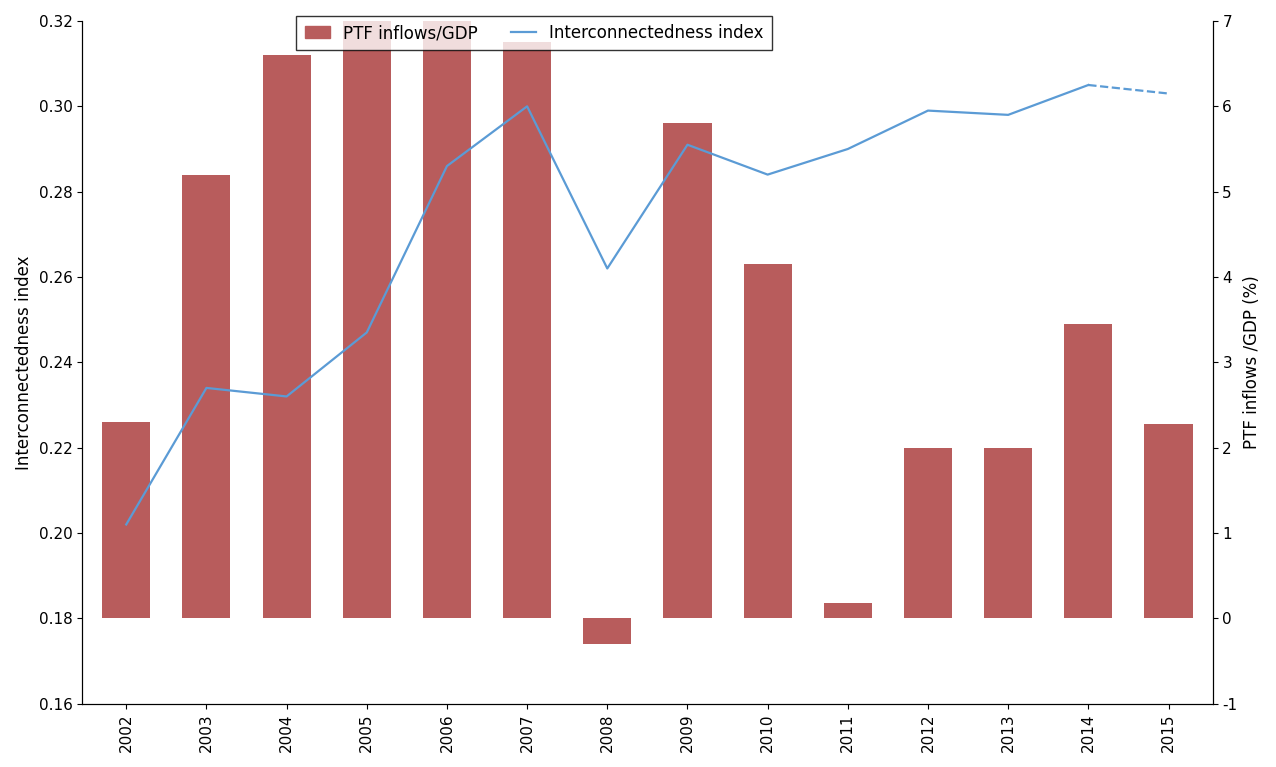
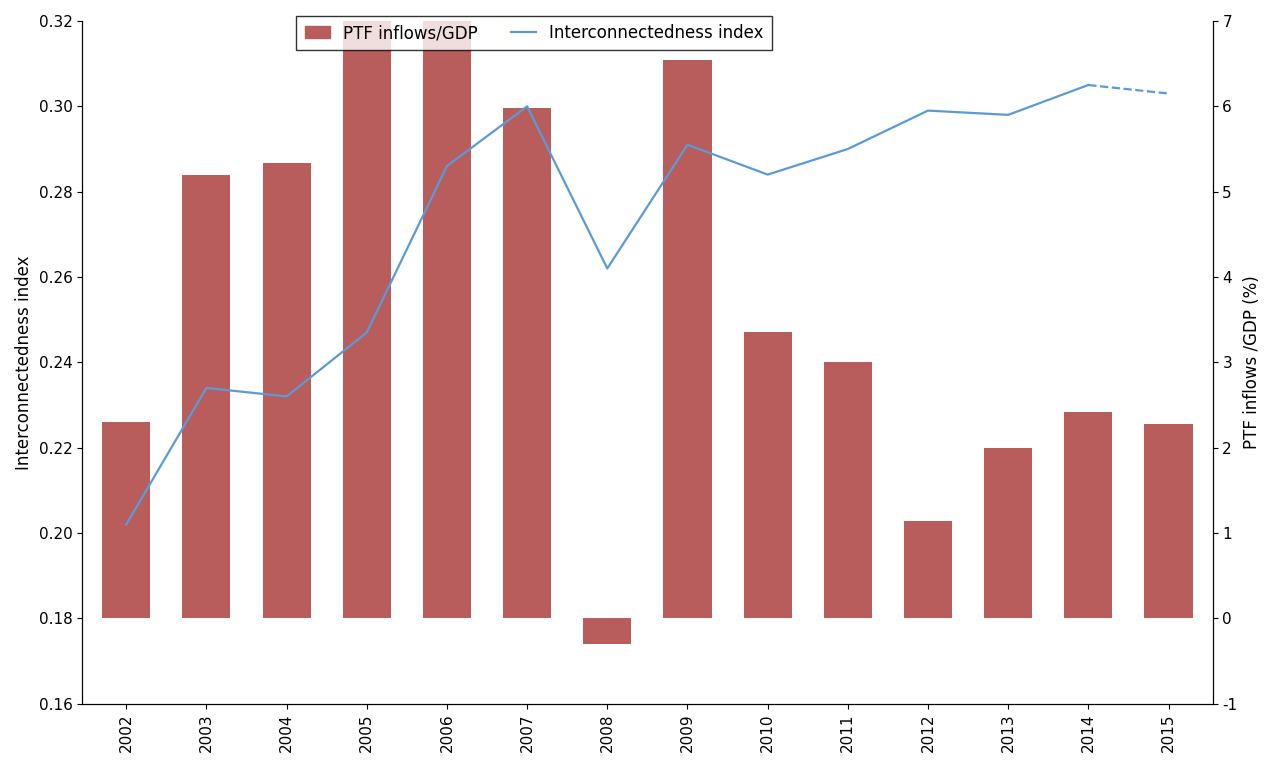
PTF inflows/GDP/2004: 6.60 -> 5.34
PTF inflows/GDP/2007: 6.75 -> 5.98
PTF inflows/GDP/2009: 5.80 -> 6.54
PTF inflows/GDP/2010: 4.15 -> 3.36
PTF inflows/GDP/2011: 0.18 -> 3.00
PTF inflows/GDP/2012: 2.00 -> 1.14
PTF inflows/GDP/2014: 3.45 -> 2.42
